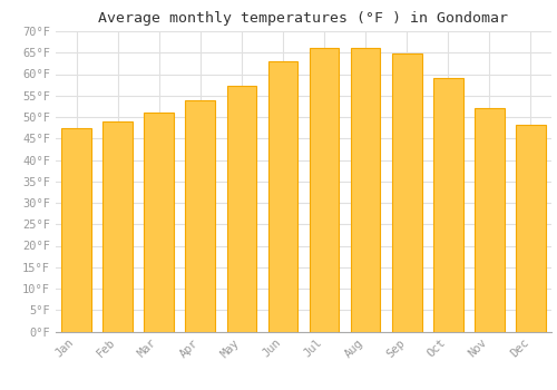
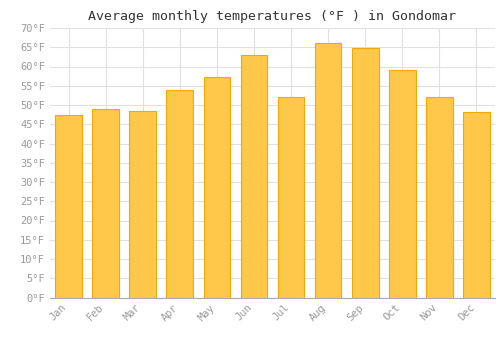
Mar: 51.1°F -> 48.5°F
Jul: 66.2°F -> 52.0°F
